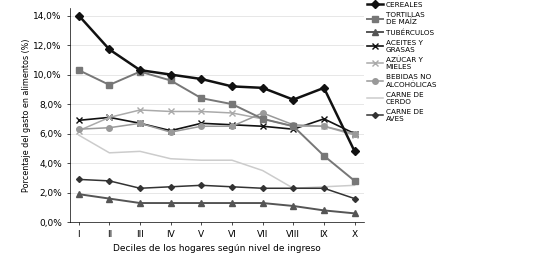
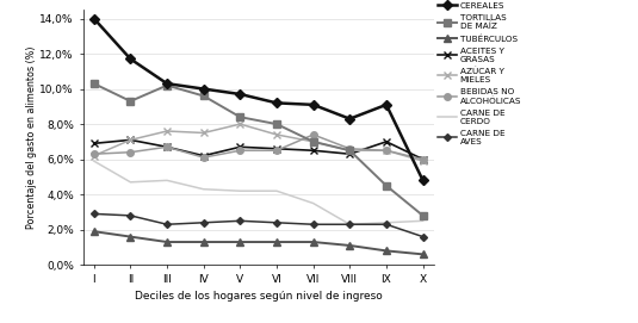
AZÚCAR Y MIELES/V: 7,5% -> 8,0%
